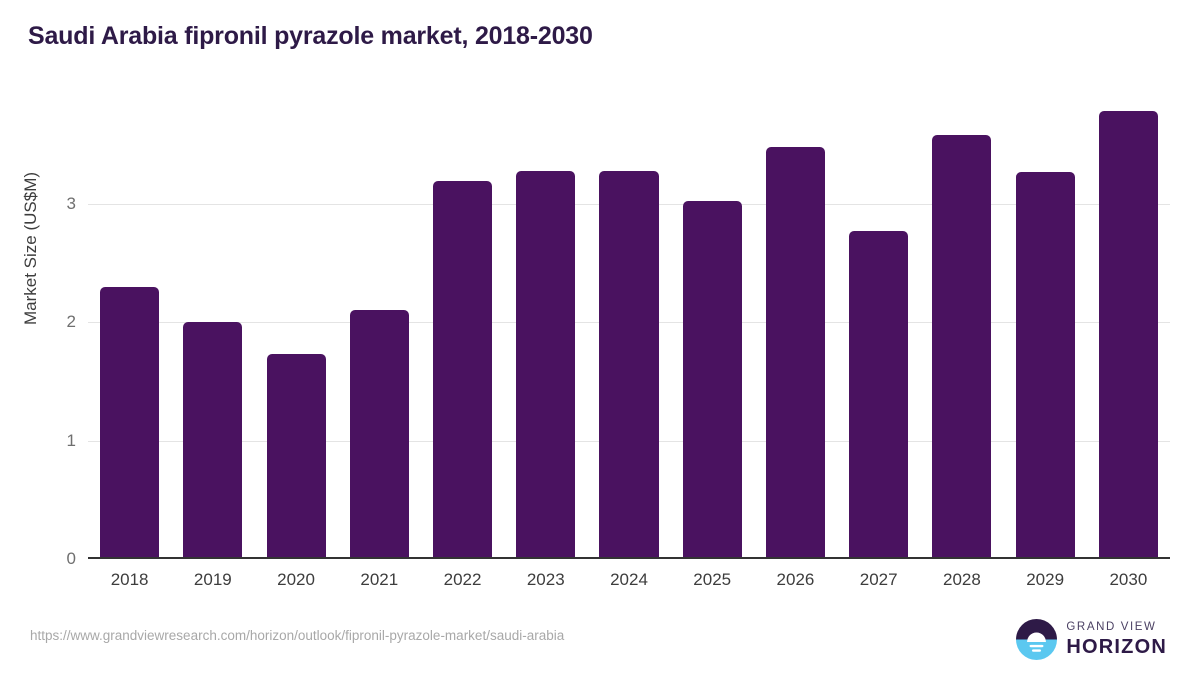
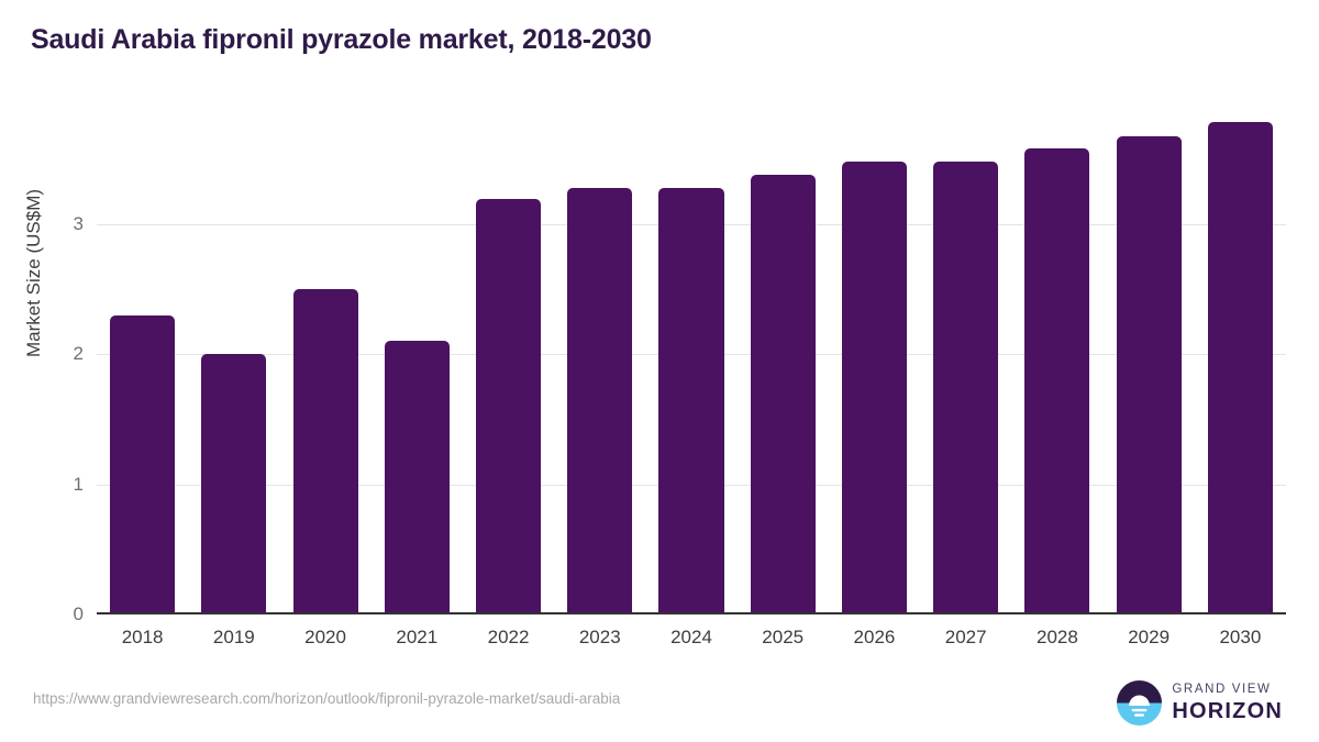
2020: 1.73 -> 2.50
2025: 3.02 -> 3.38
2027: 2.77 -> 3.48
2029: 3.27 -> 3.67
